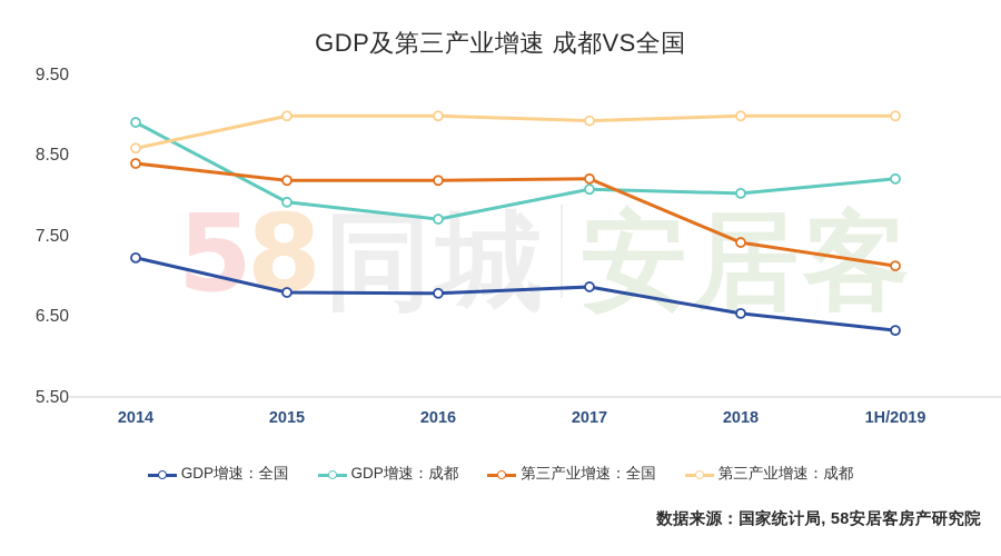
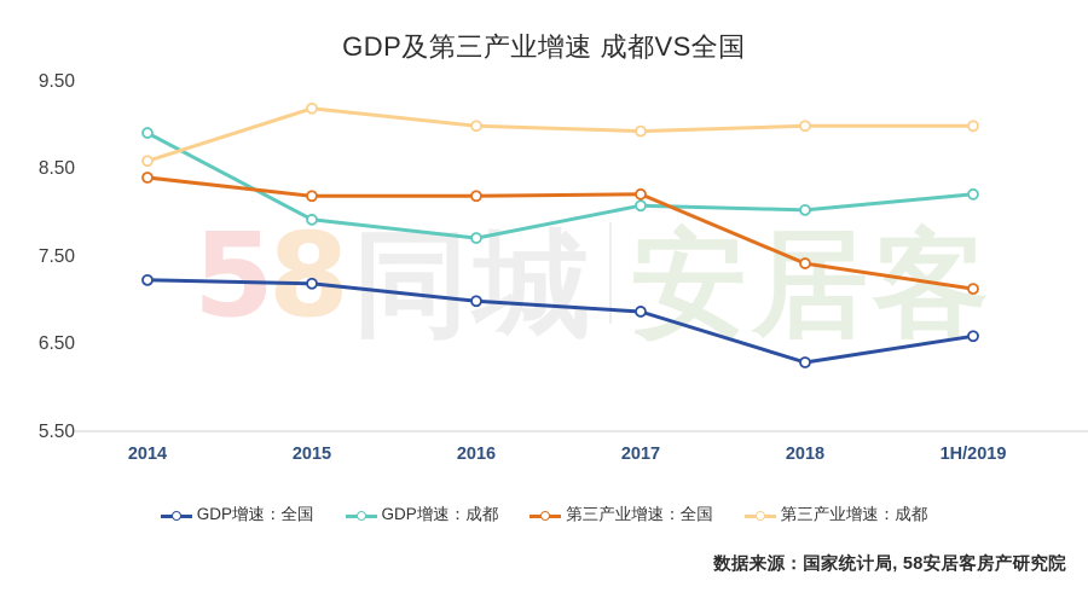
GDP增速：全国/2015: 6.8 -> 7.2
第三产业增速：成都/2015: 9.0 -> 9.2
GDP增速：全国/2016: 6.8 -> 7.0
GDP增速：全国/2018: 6.5 -> 6.3
GDP增速：全国/1H/2019: 6.3 -> 6.6
